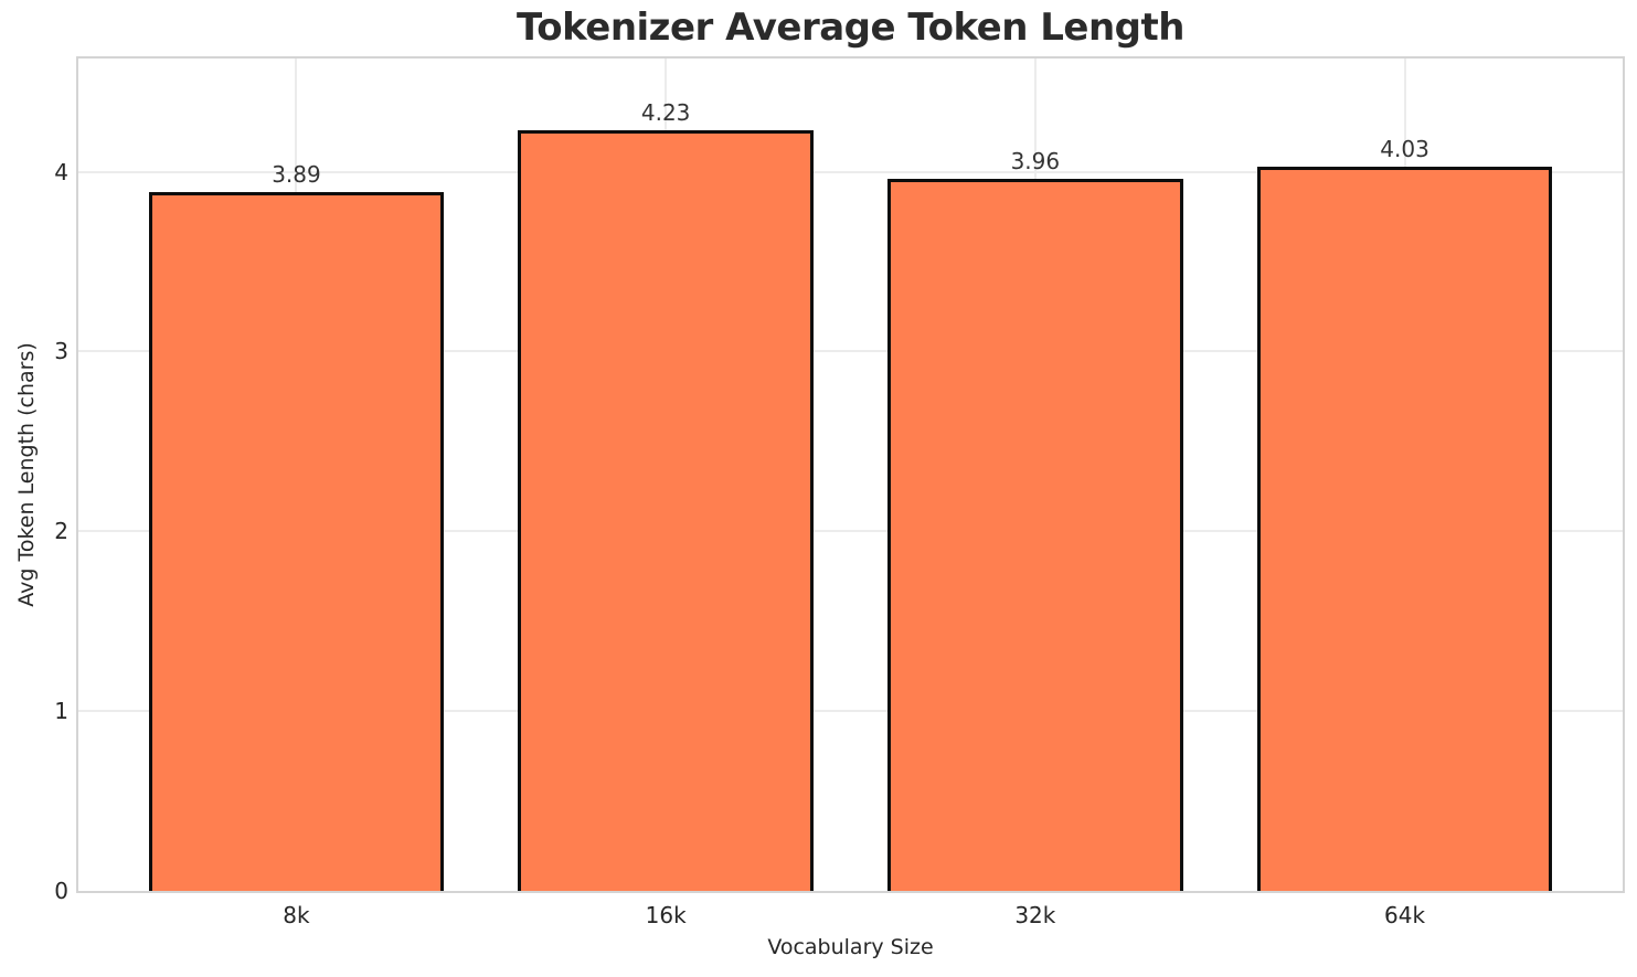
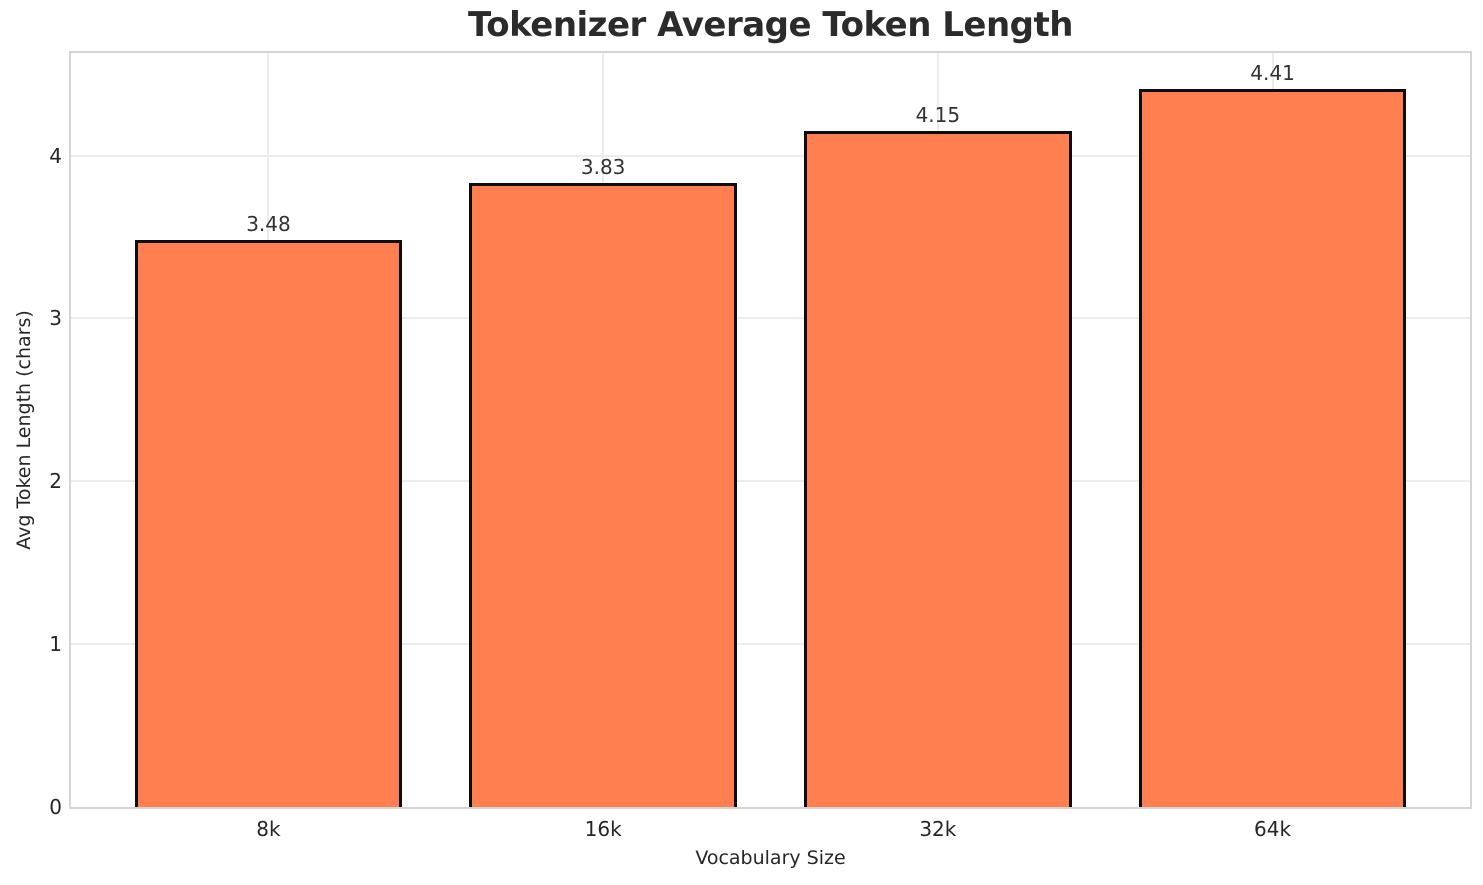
8k: 3.89 -> 3.48
16k: 4.23 -> 3.83
32k: 3.96 -> 4.15
64k: 4.03 -> 4.41
